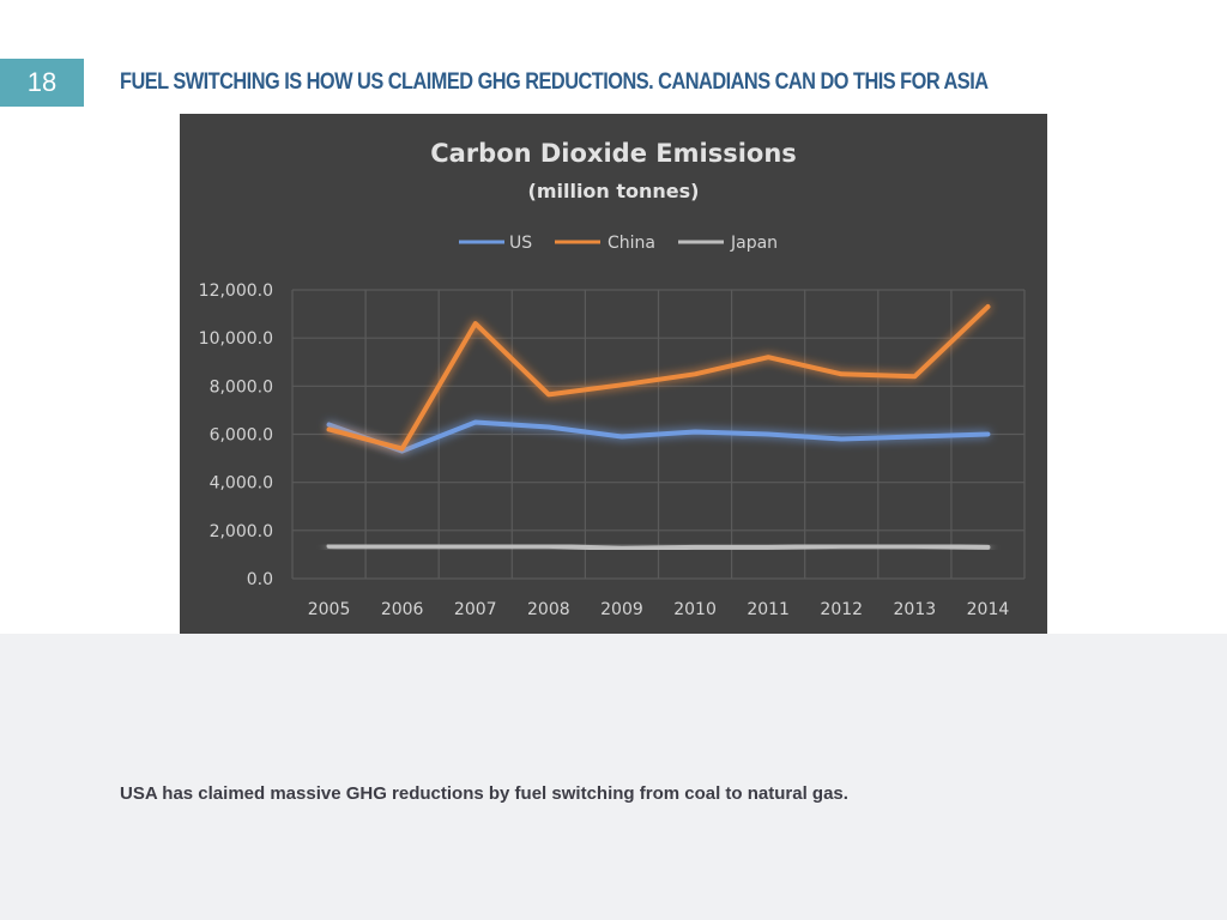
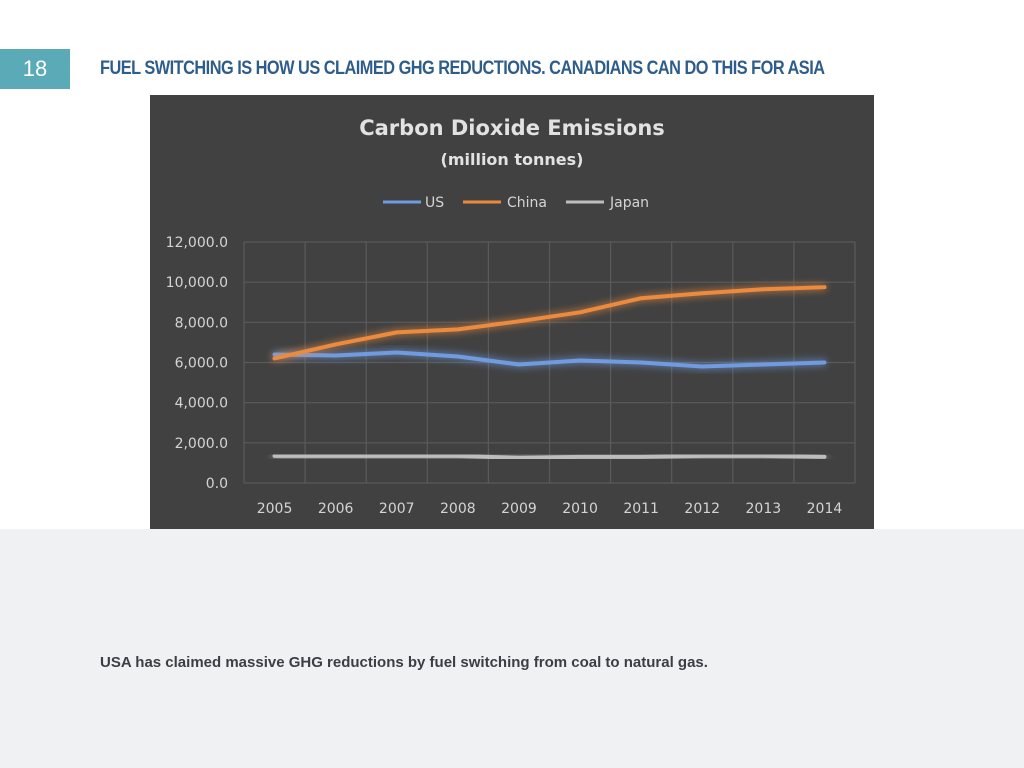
US/2006: 5300 -> 6400
China/2006: 5400 -> 6900
China/2007: 10600 -> 7500
China/2012: 8500 -> 9400
China/2013: 8400 -> 9600
China/2014: 11300 -> 9800
